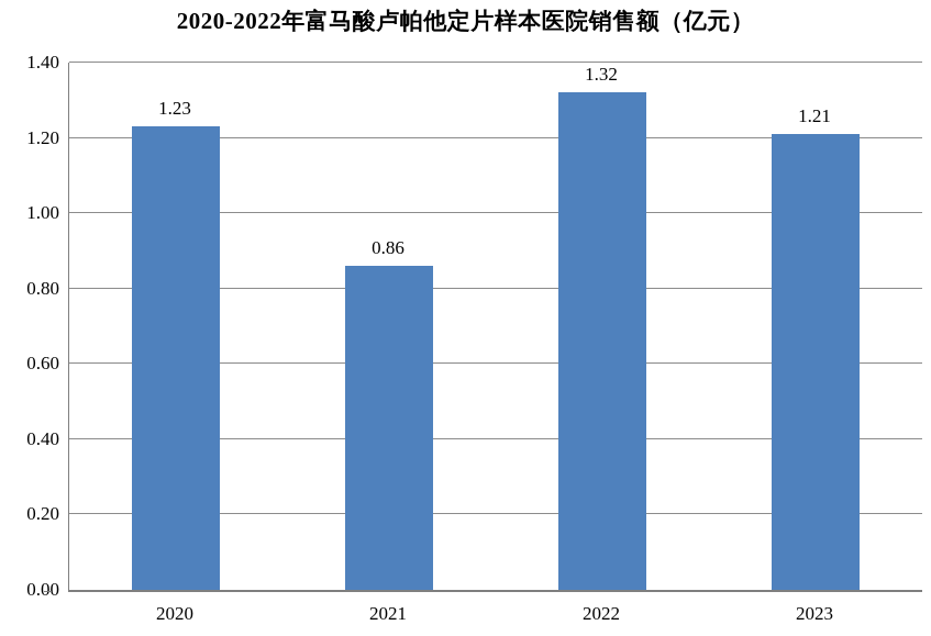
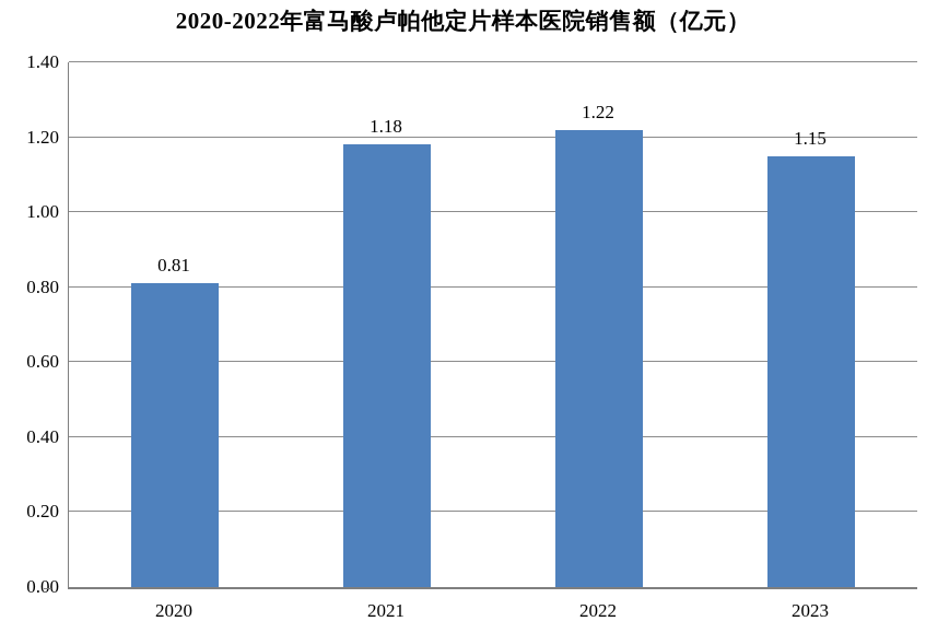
2020: 1.23 -> 0.81
2021: 0.86 -> 1.18
2022: 1.32 -> 1.22
2023: 1.21 -> 1.15
